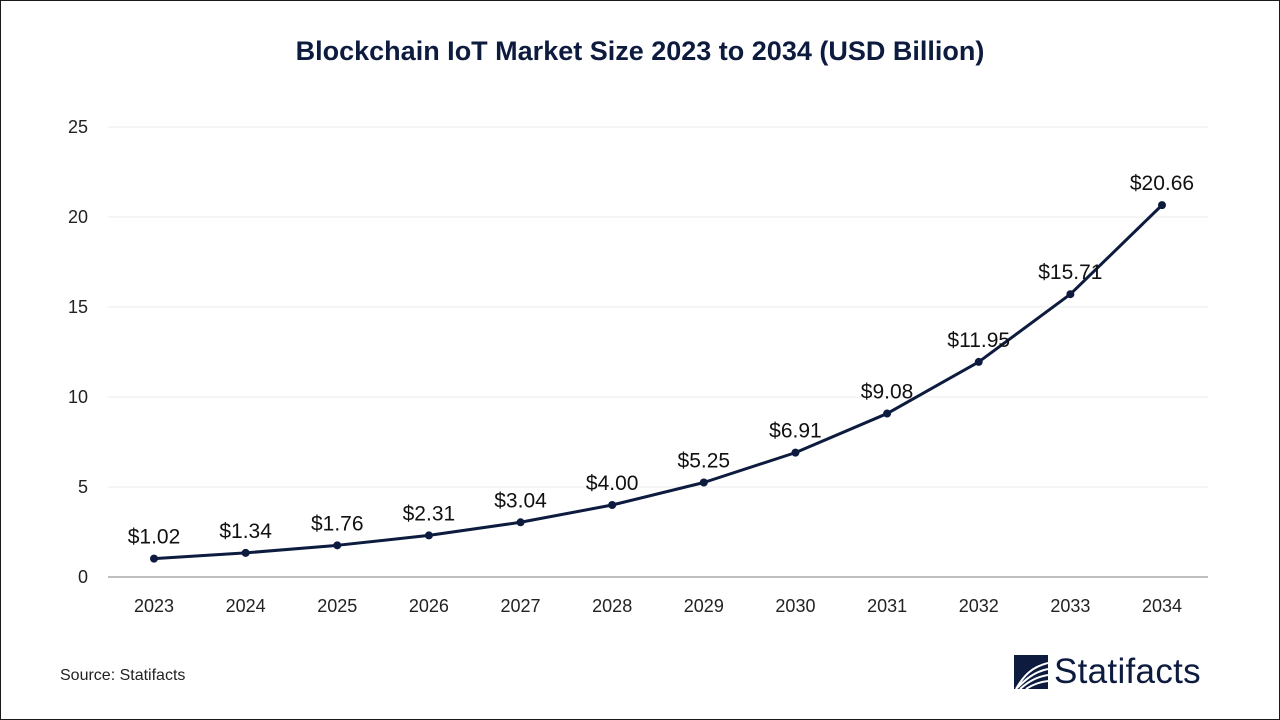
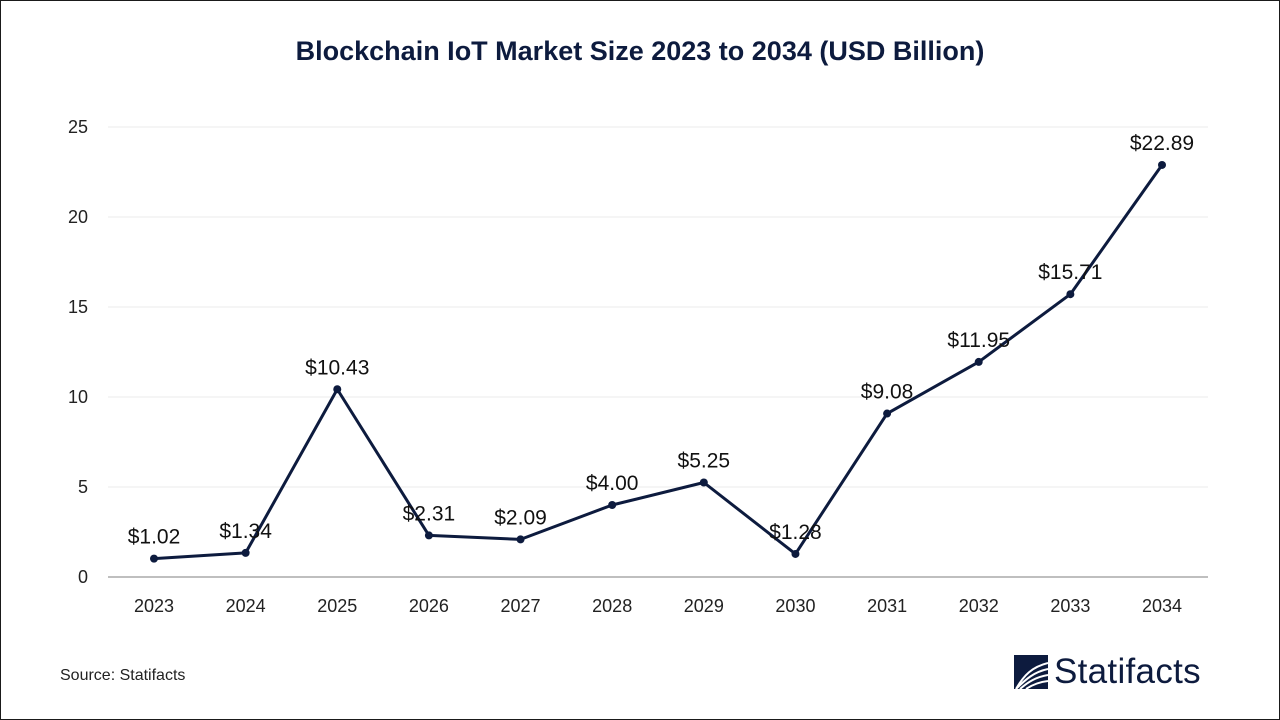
2025: $1.76 -> $10.43
2027: $3.04 -> $2.09
2030: $6.91 -> $1.28
2034: $20.66 -> $22.89
